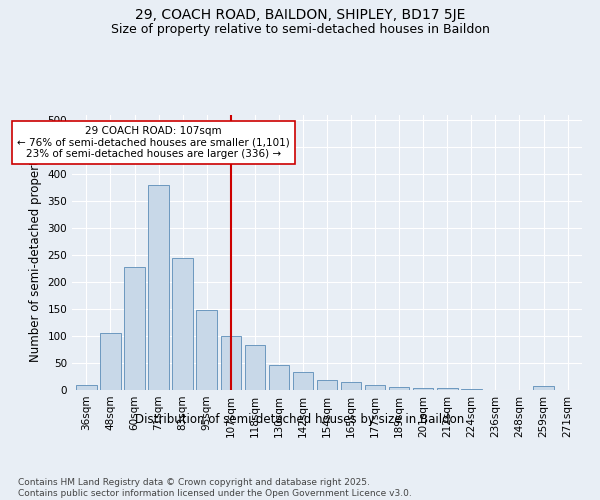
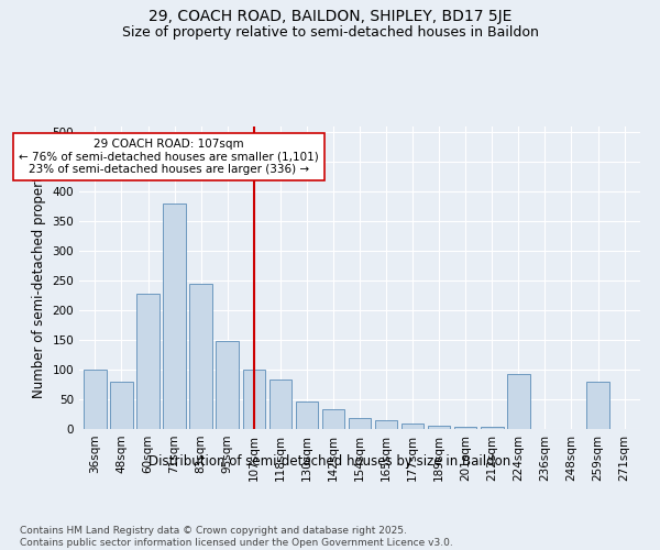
36sqm: 10 -> 100
48sqm: 105 -> 80
224sqm: 1 -> 92
259sqm: 8 -> 80
